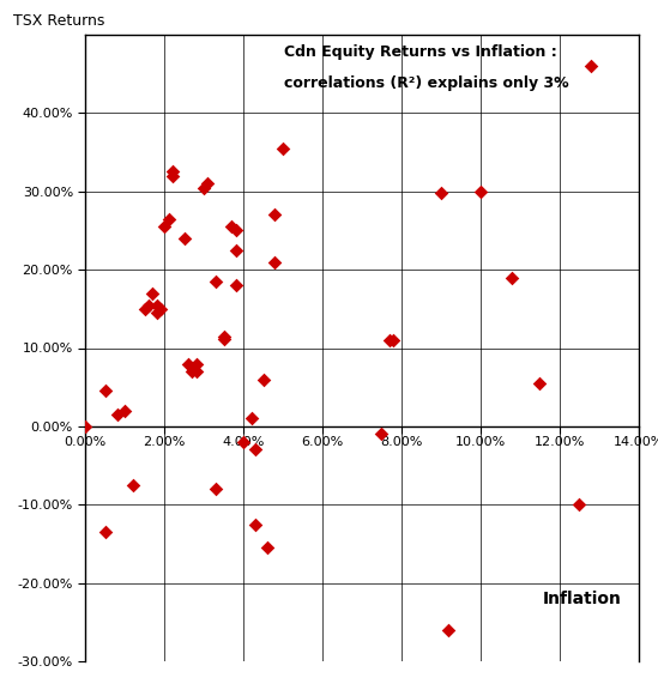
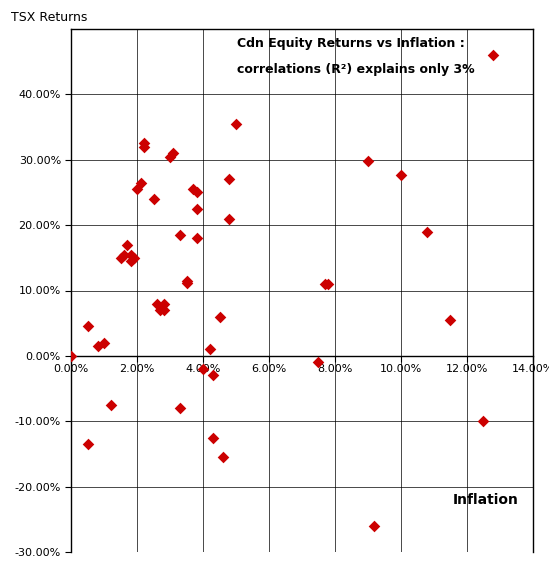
10.00%: 30.0% -> 27.6%
